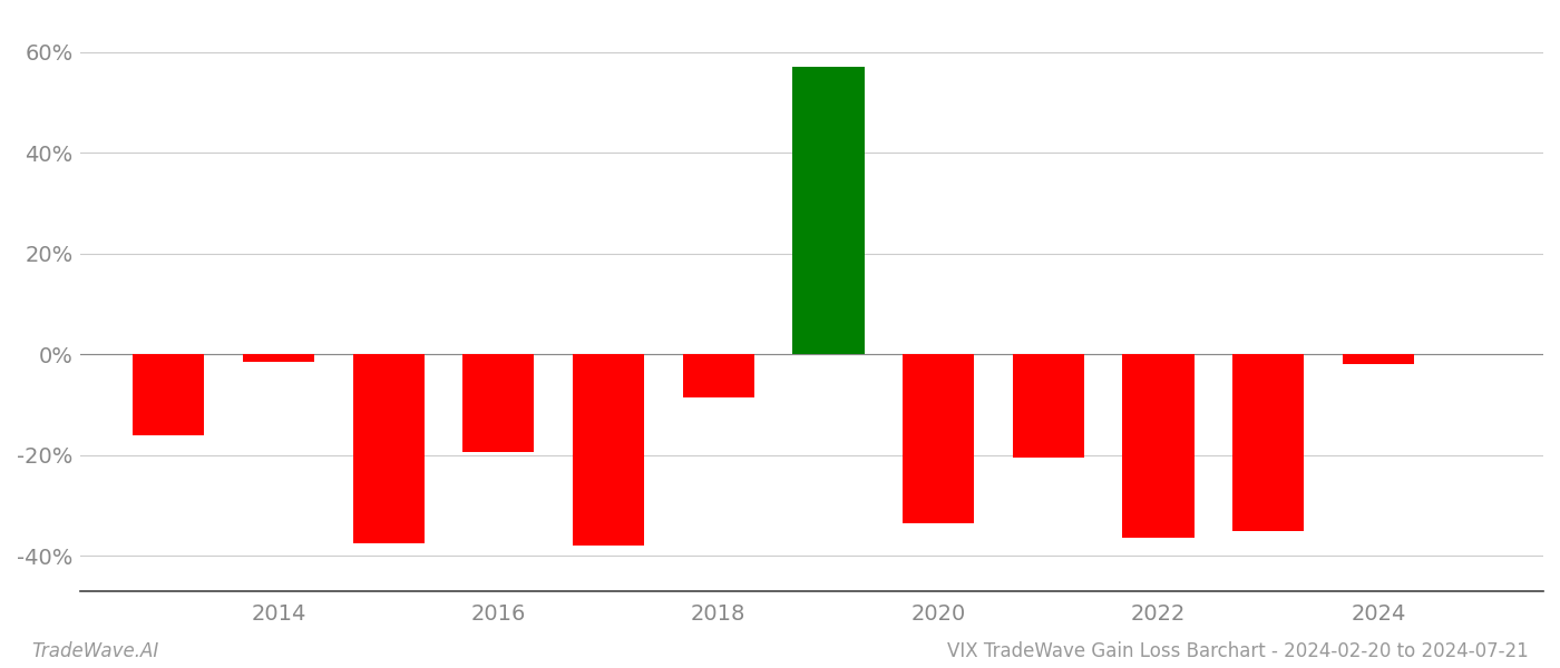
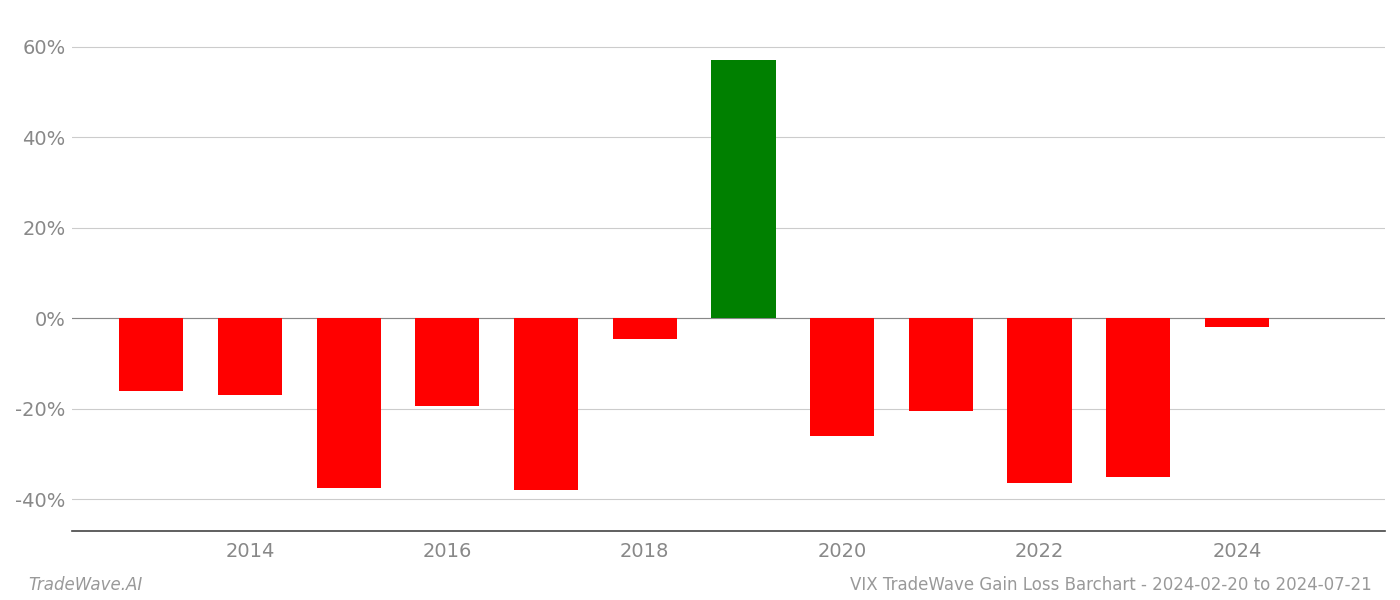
2014: -1.5% -> -17.0%
2018: -8.5% -> -4.5%
2020: -33.5% -> -26.0%
